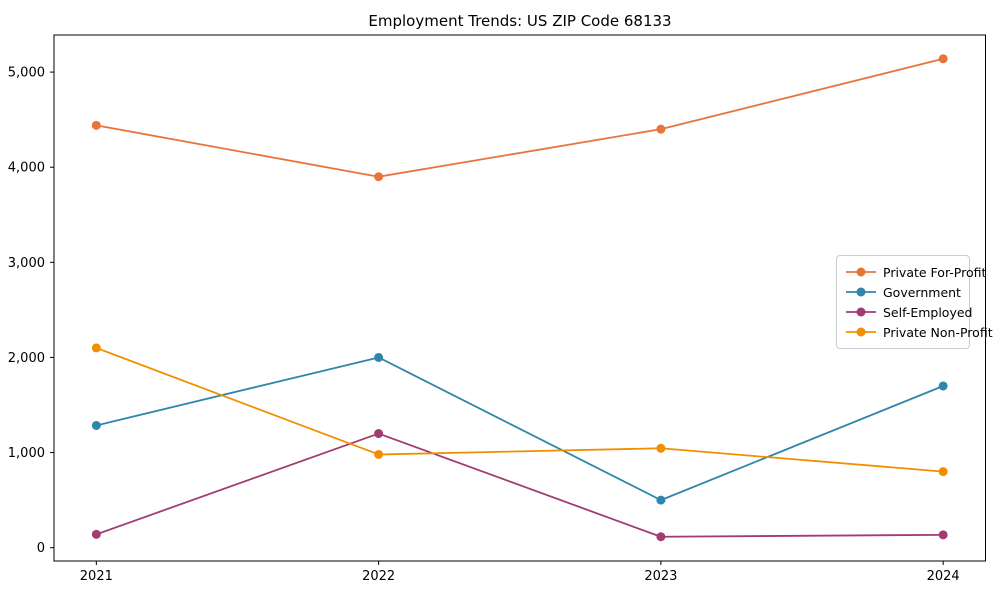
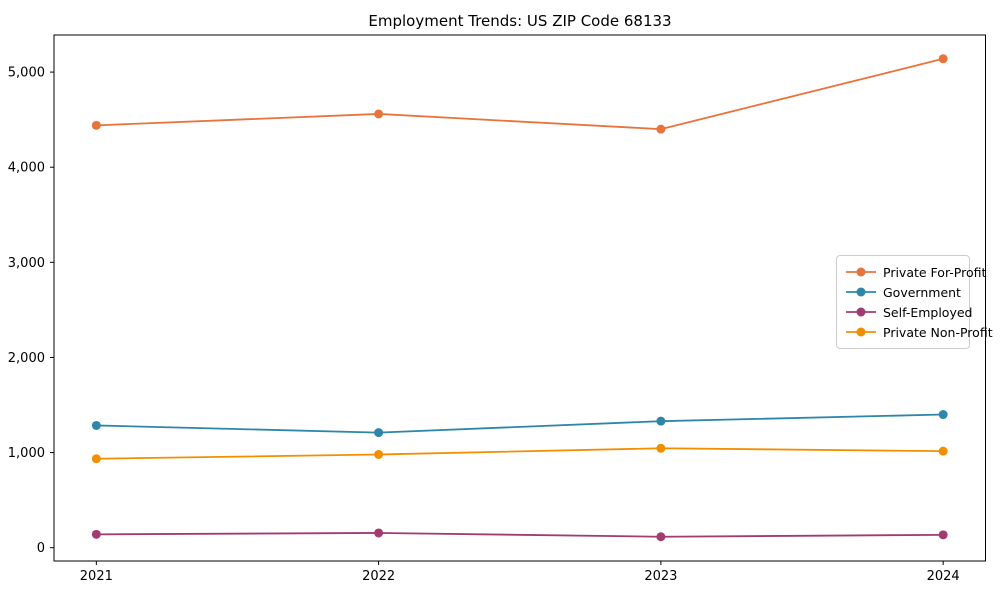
Private Non-Profit/2021: 2100 -> 900
Private For-Profit/2022: 3900 -> 4600
Government/2022: 2000 -> 1200
Self-Employed/2022: 1200 -> 200
Government/2023: 500 -> 1300
Government/2024: 1700 -> 1400
Private Non-Profit/2024: 800 -> 1000
